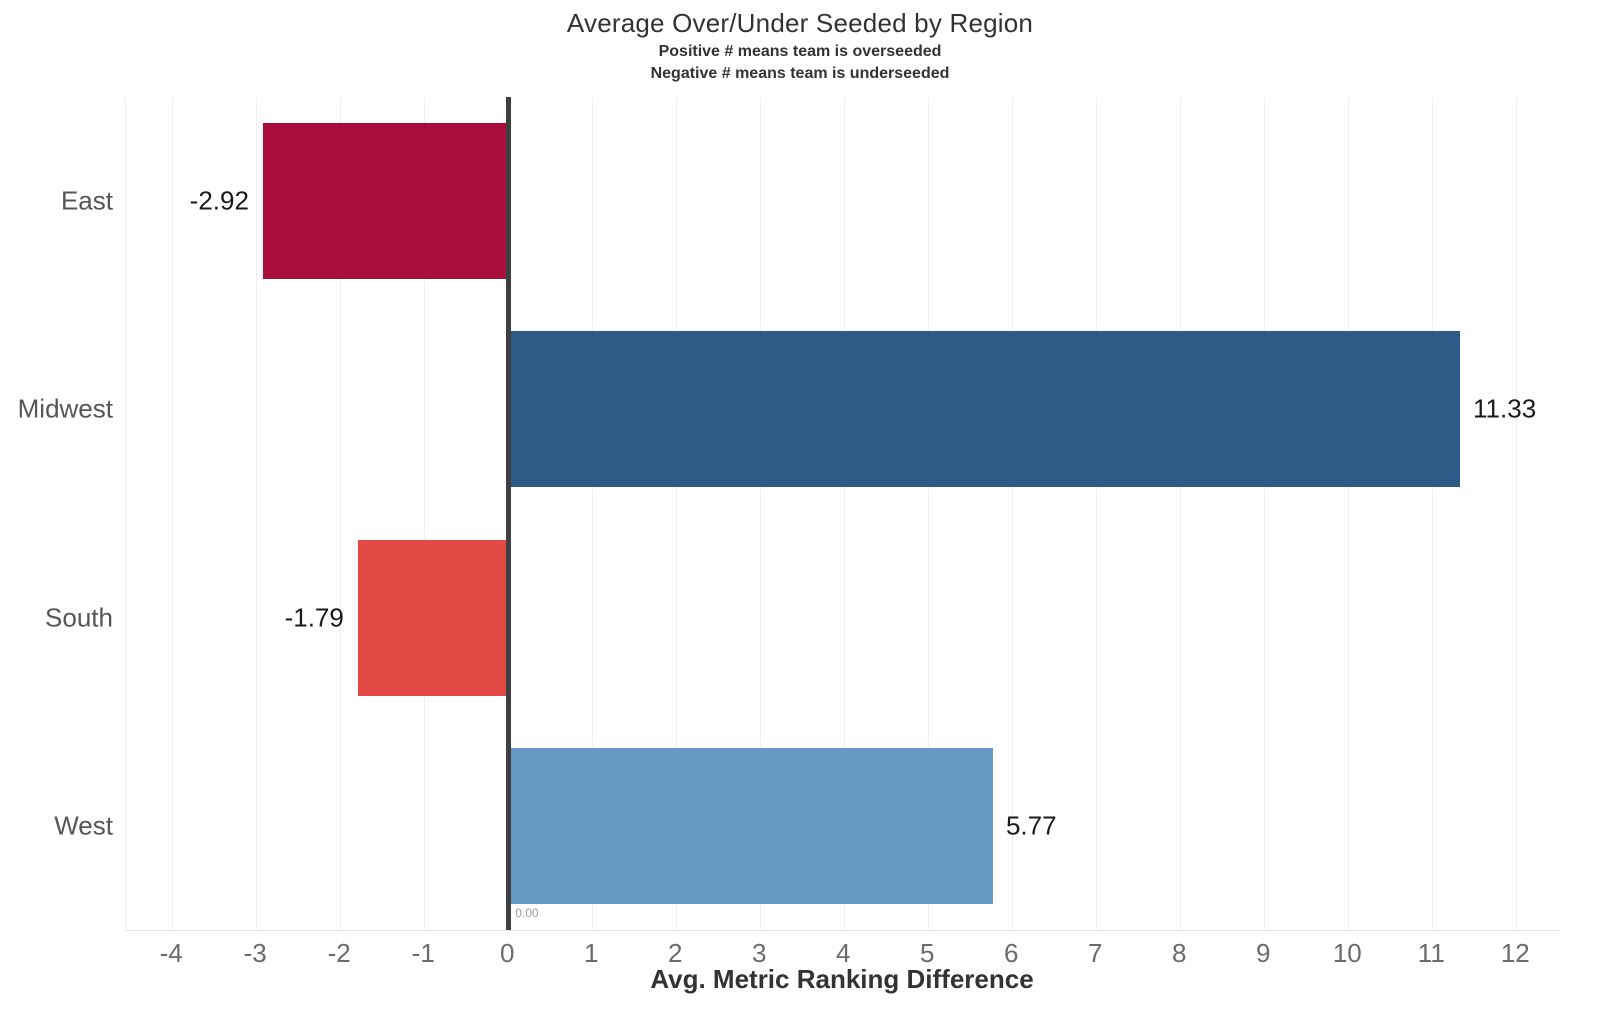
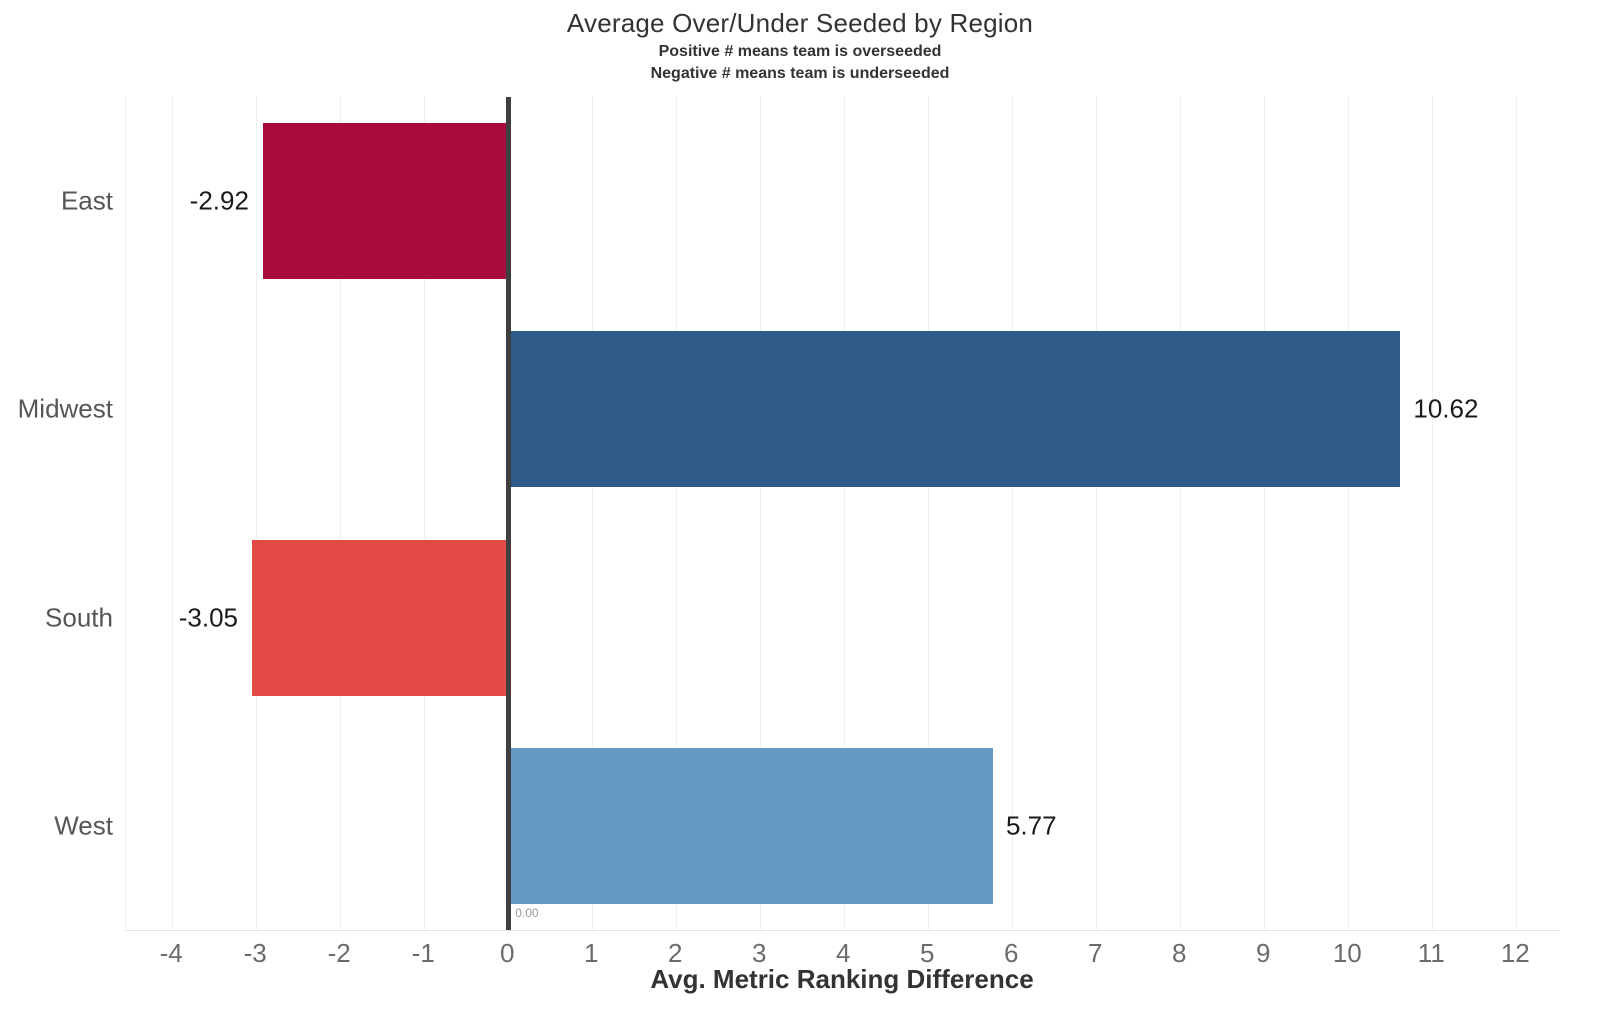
Midwest: 11.33 -> 10.62
South: -1.79 -> -3.05
